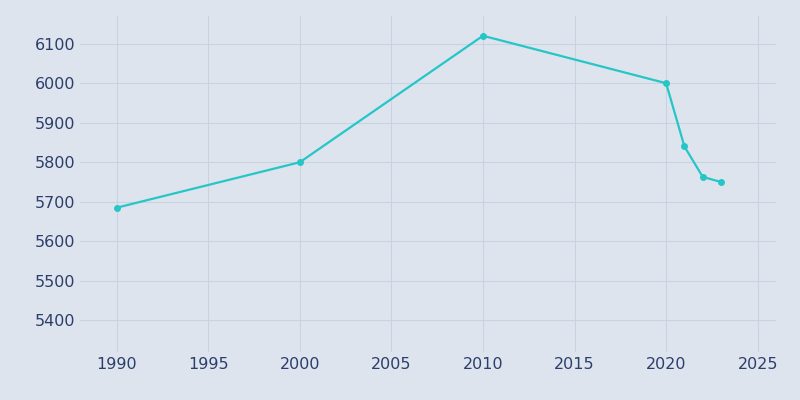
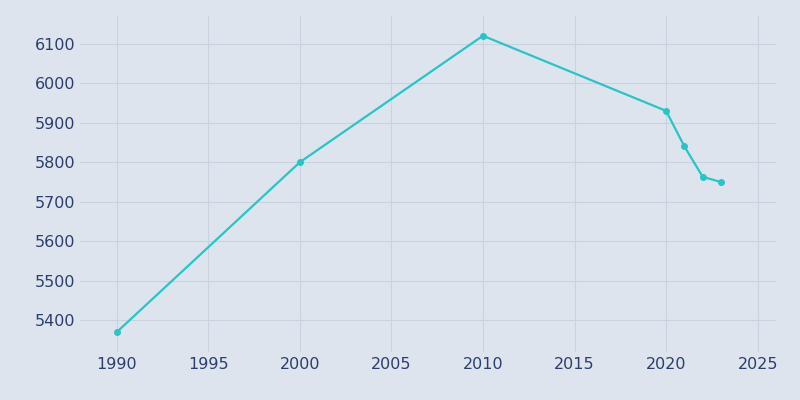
1990: 5685 -> 5370
2020: 6000 -> 5930
